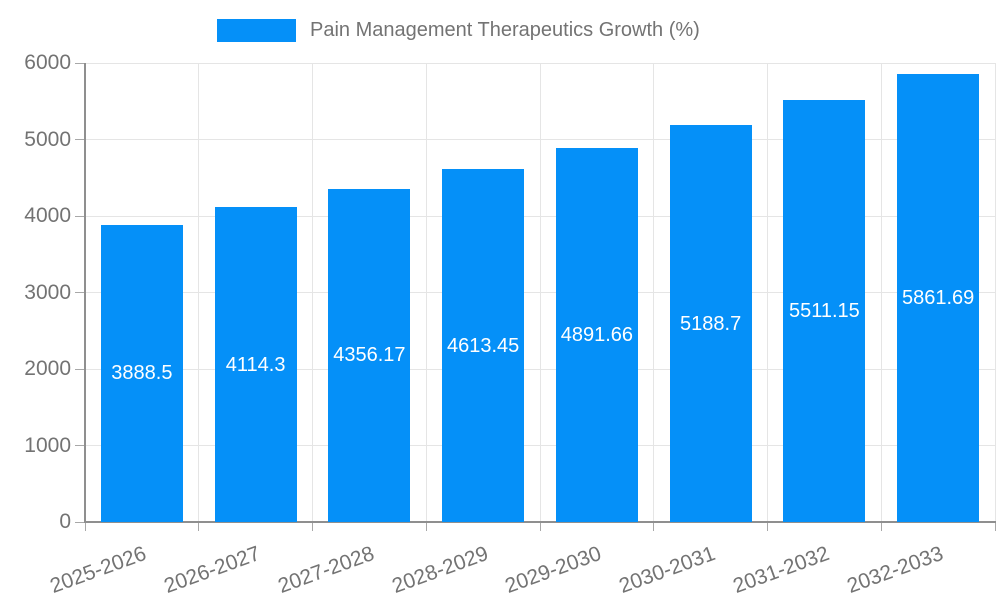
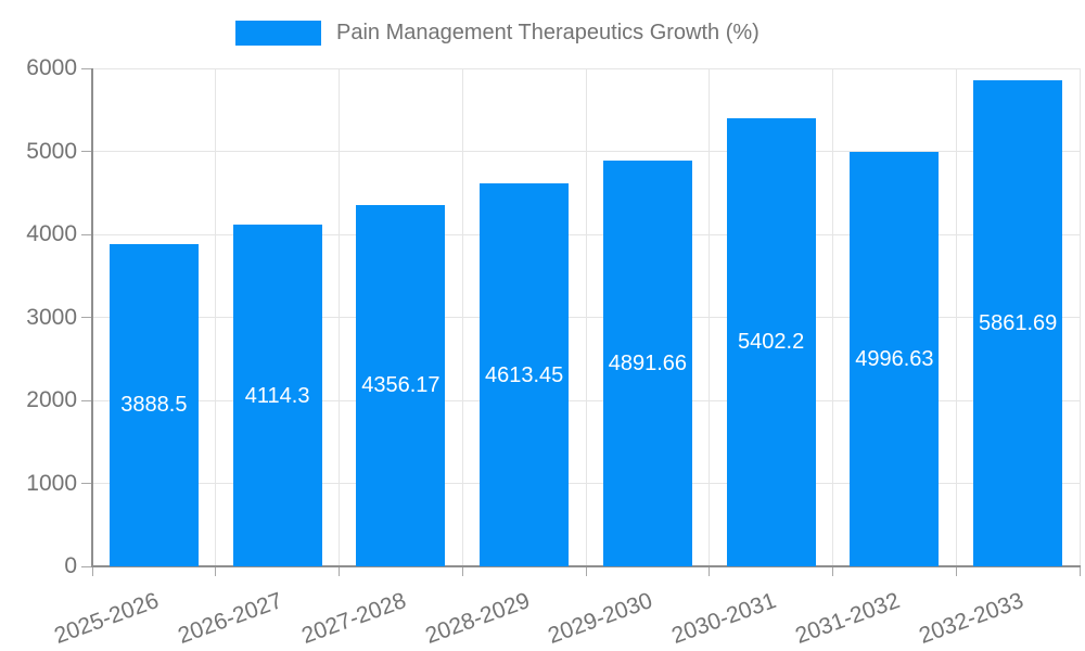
2030-2031: 5188.7 -> 5402.2
2031-2032: 5511.15 -> 4996.63
